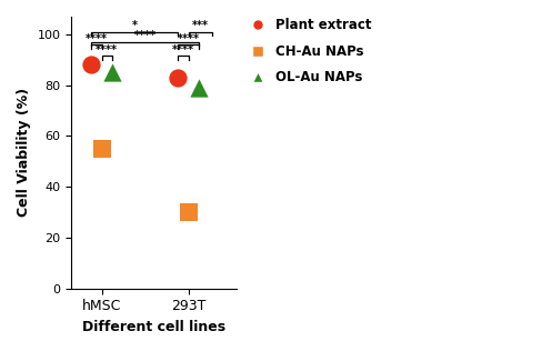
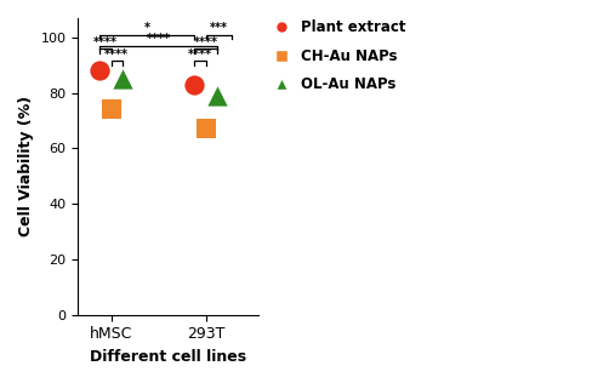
CH-Au NAPs/hMSC: 55 -> 74
CH-Au NAPs/293T: 30 -> 67
